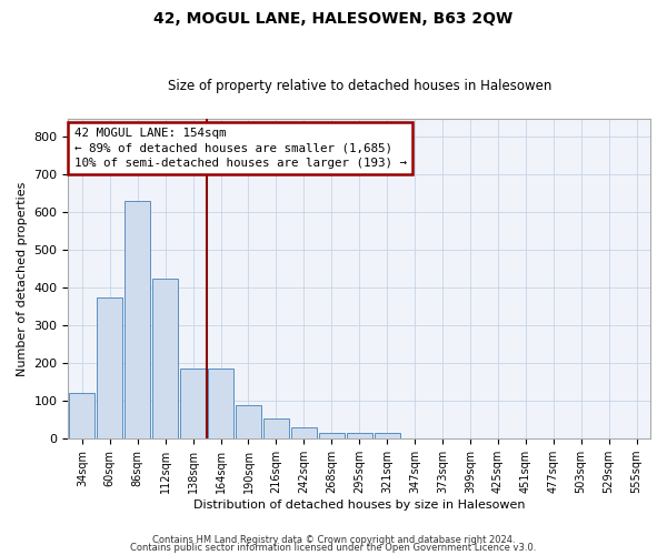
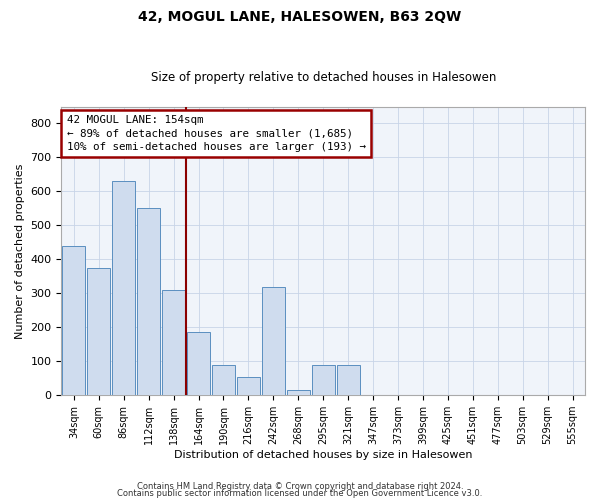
34sqm: 120 -> 440
112sqm: 425 -> 550
138sqm: 185 -> 310
242sqm: 30 -> 320
295sqm: 15 -> 90
321sqm: 15 -> 90
